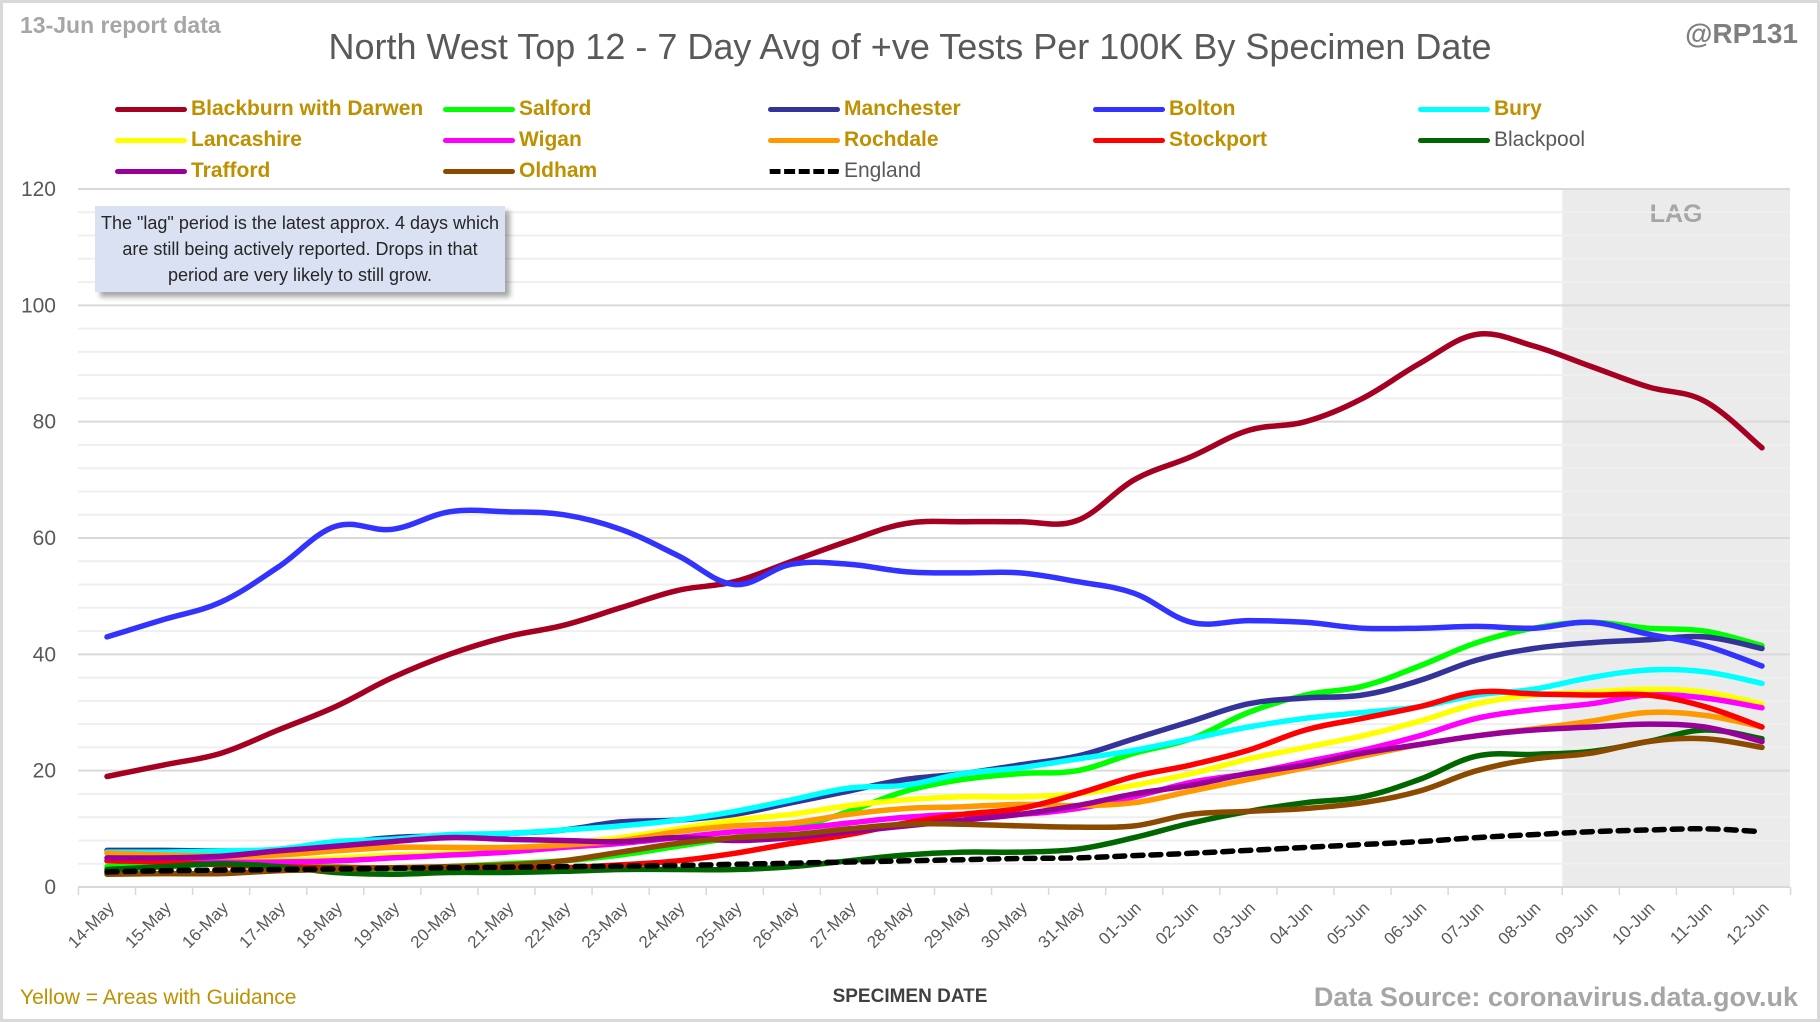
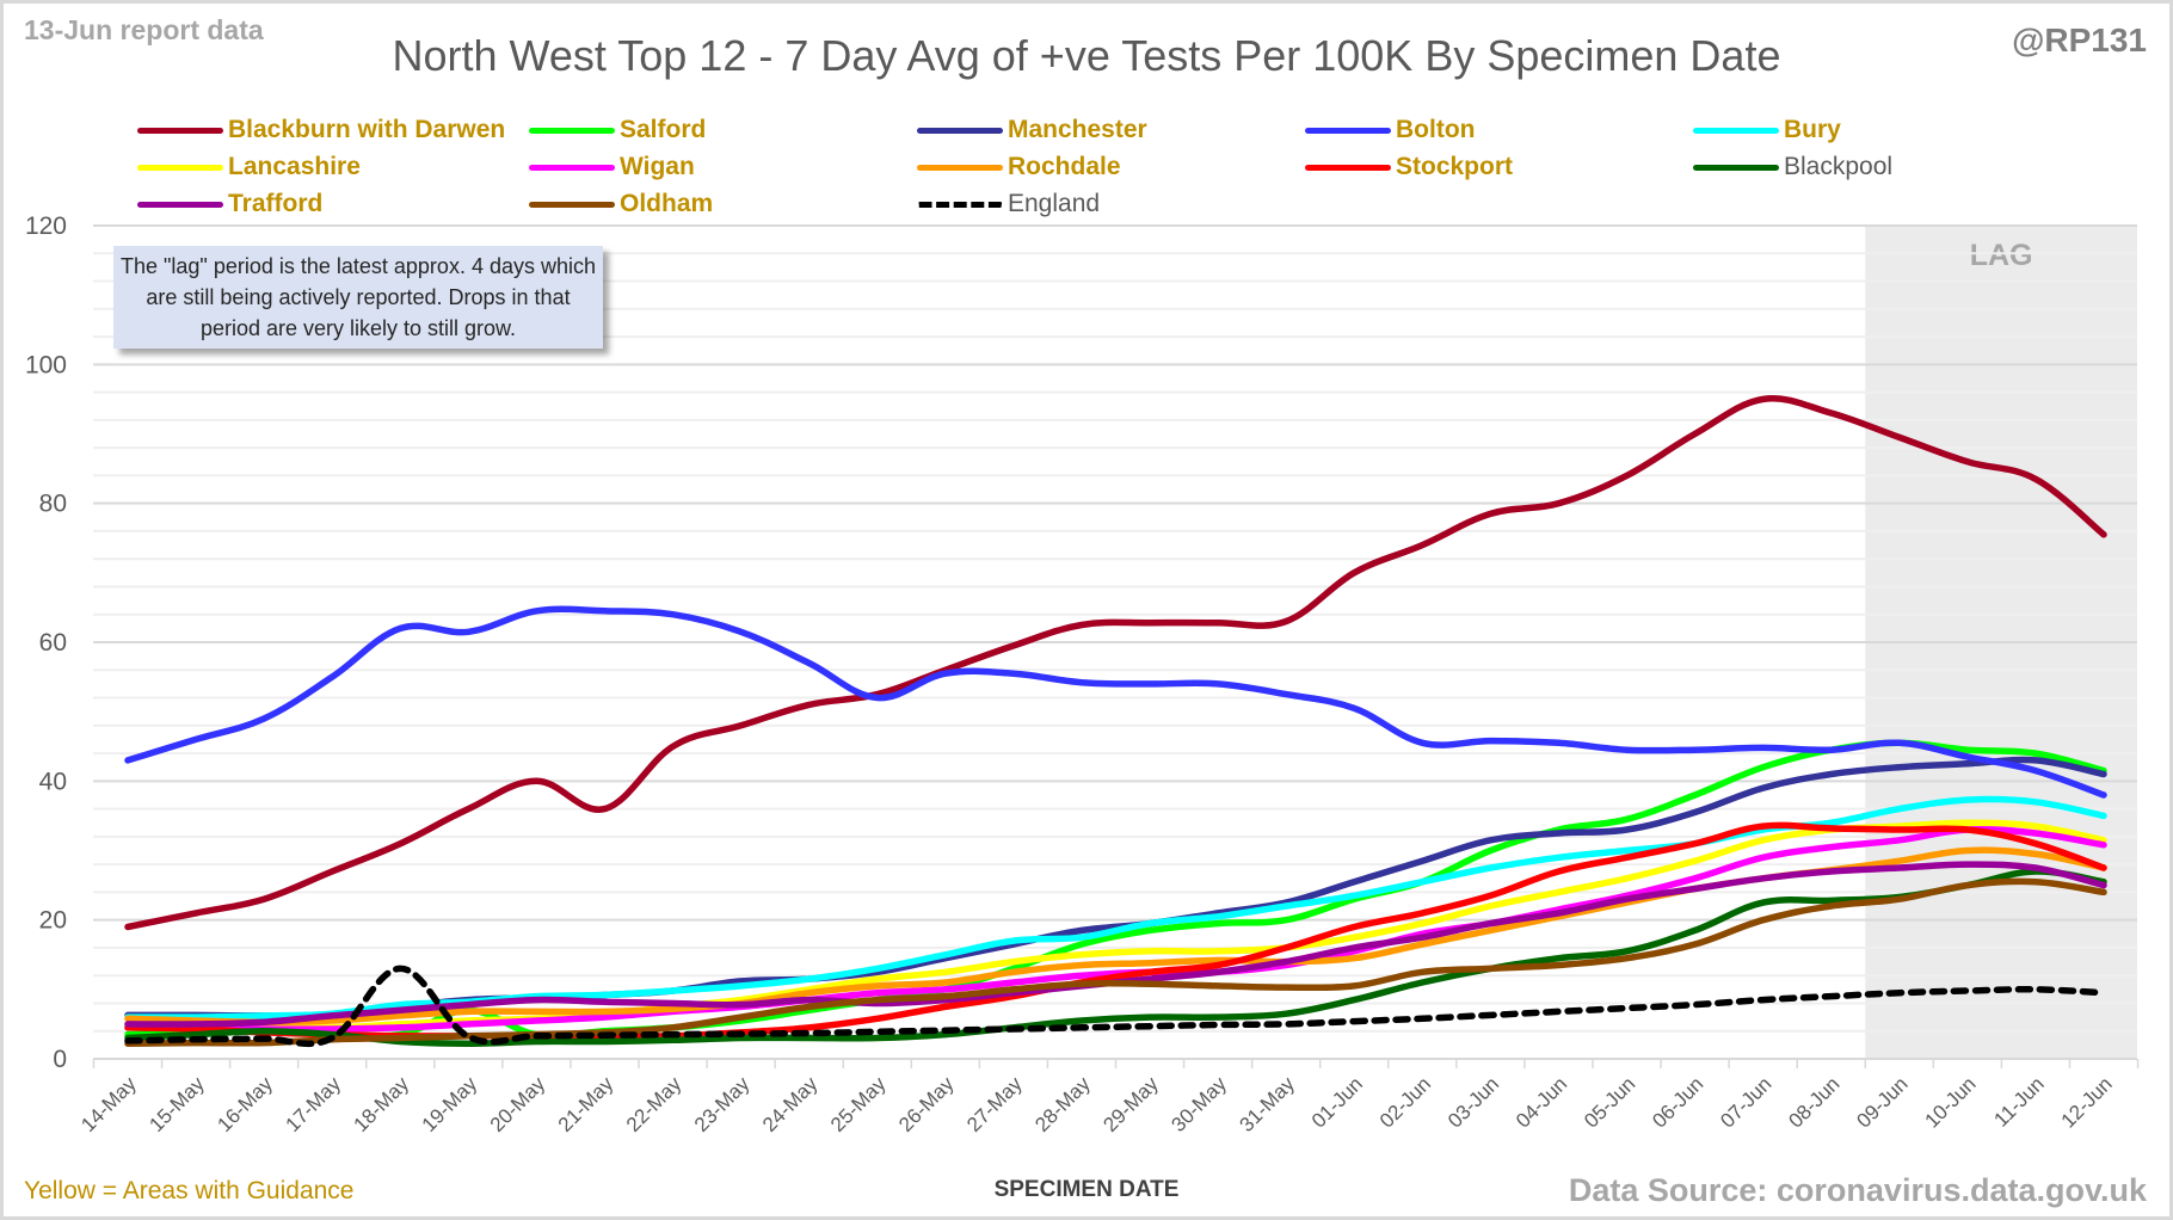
England/18-May: 3 -> 13
Salford/19-May: 3 -> 7
Blackburn with Darwen/21-May: 43 -> 36
